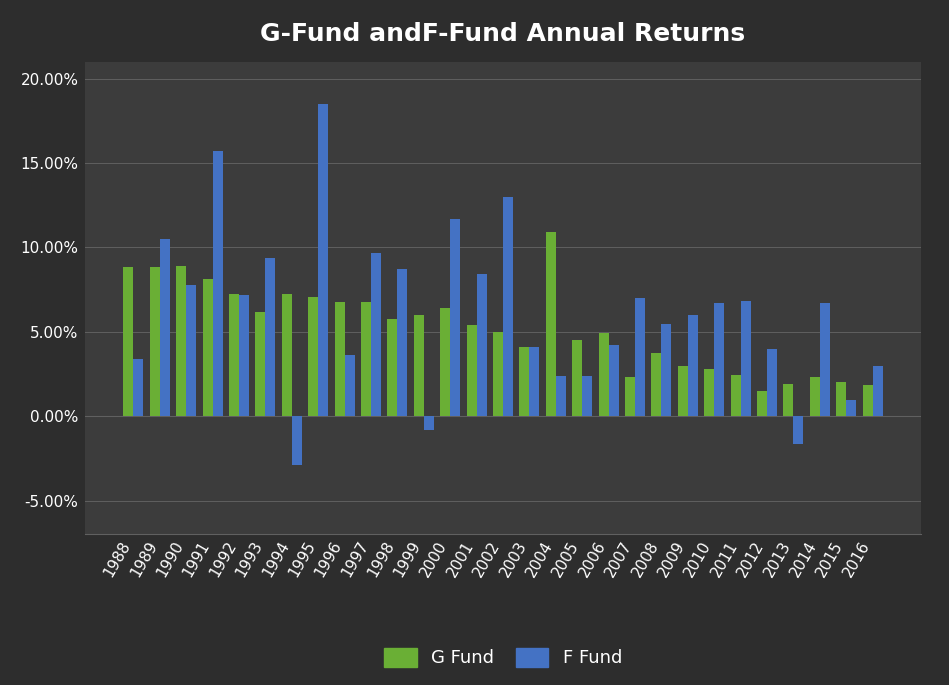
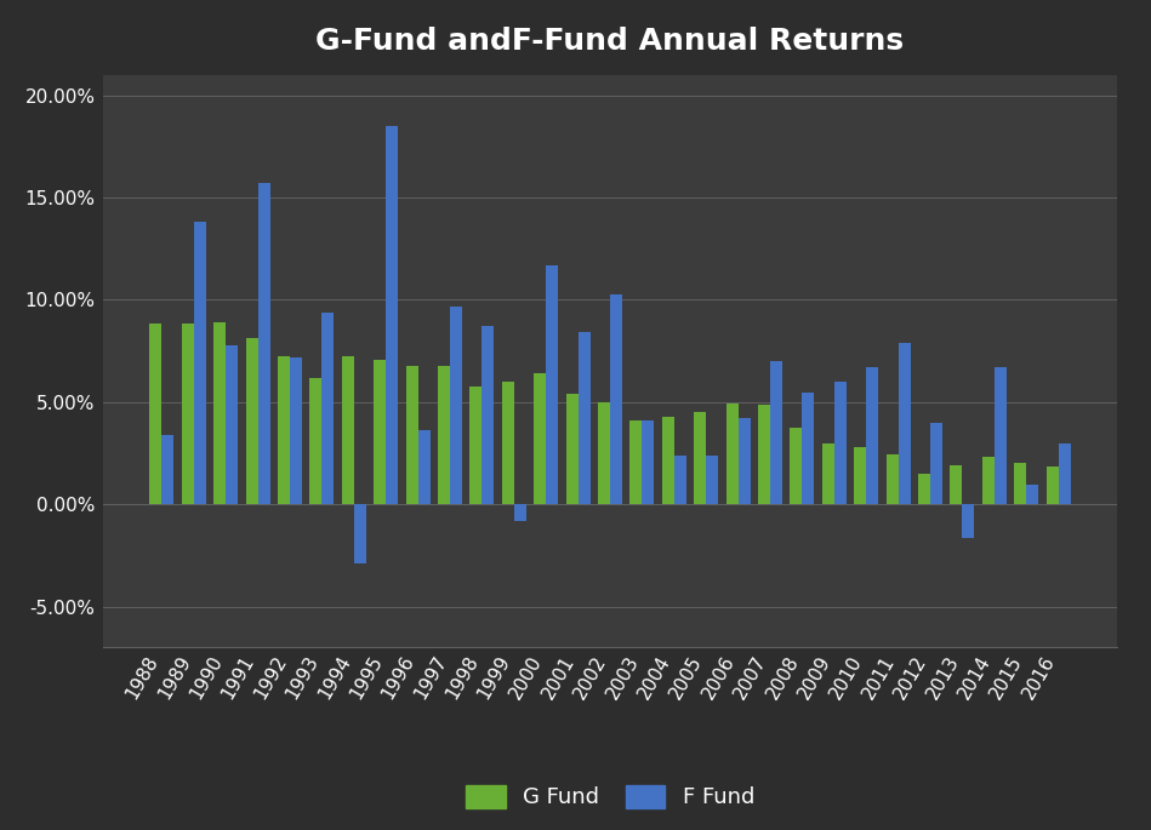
F Fund/1989: 10.5% -> 13.8%
F Fund/2002: 13.0% -> 10.3%
G Fund/2004: 10.9% -> 4.3%
G Fund/2007: 2.3% -> 4.9%
F Fund/2011: 6.8% -> 7.9%
